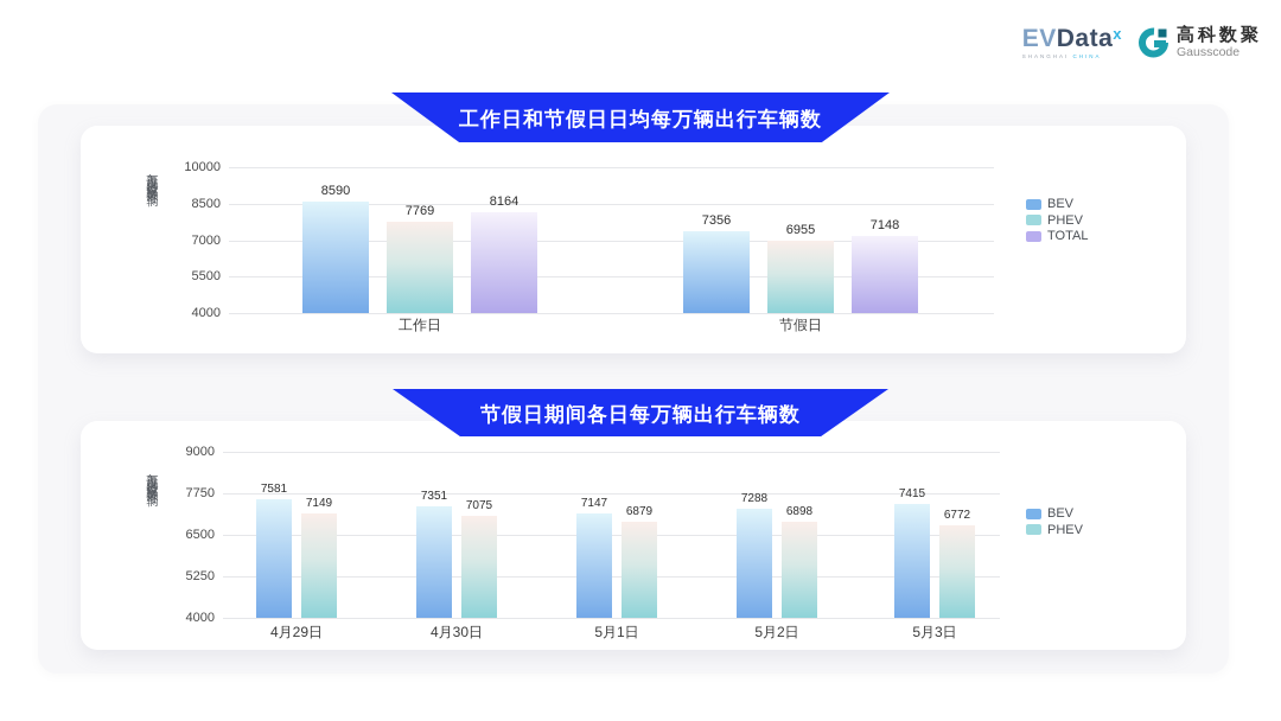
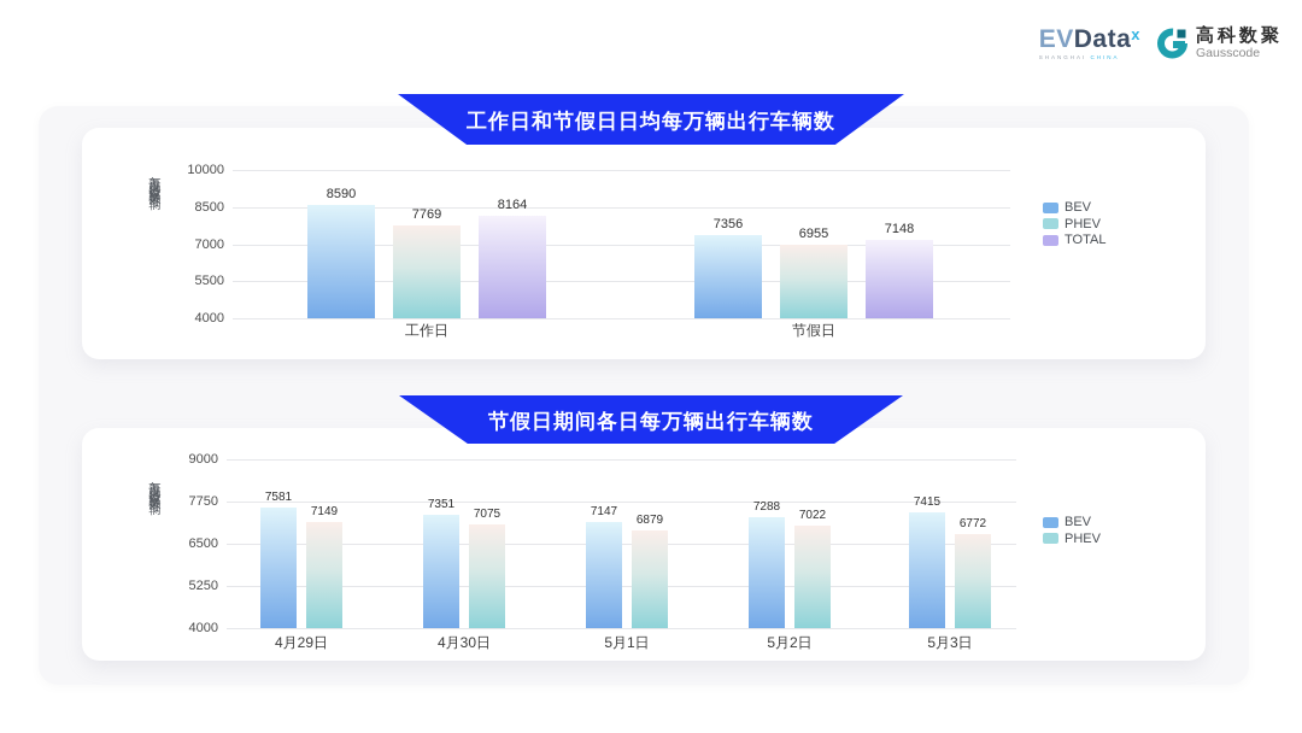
节假日期间各日每万辆出行车辆数/PHEV/5月2日: 6898 -> 7022
